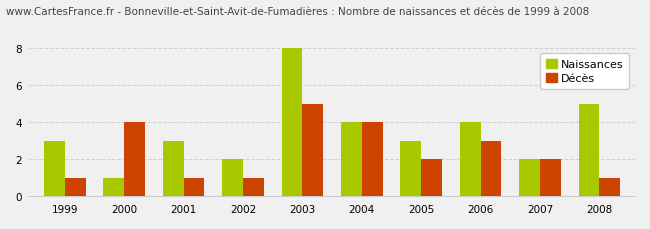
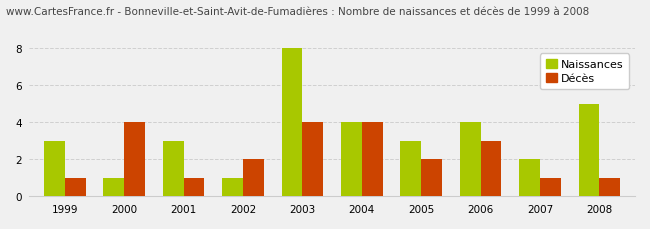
Naissances/2002: 2 -> 1
Décès/2002: 1 -> 2
Décès/2003: 5 -> 4
Décès/2007: 2 -> 1
